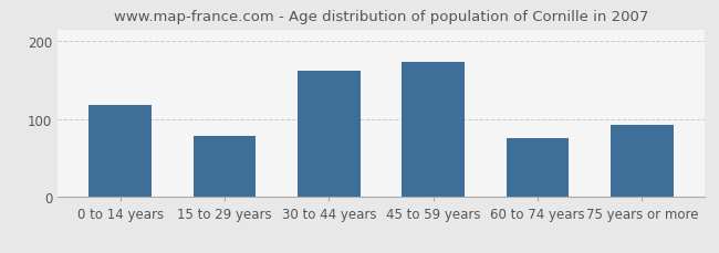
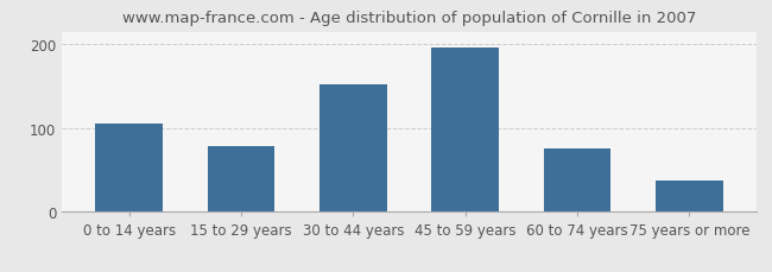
0 to 14 years: 118 -> 105
30 to 44 years: 162 -> 152
45 to 59 years: 174 -> 196
75 years or more: 92 -> 37
